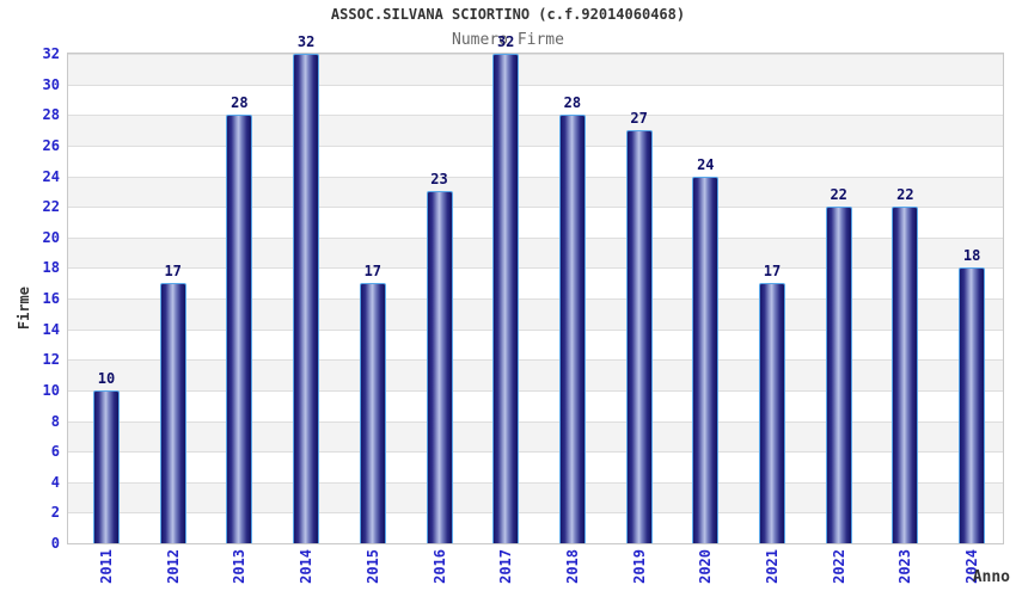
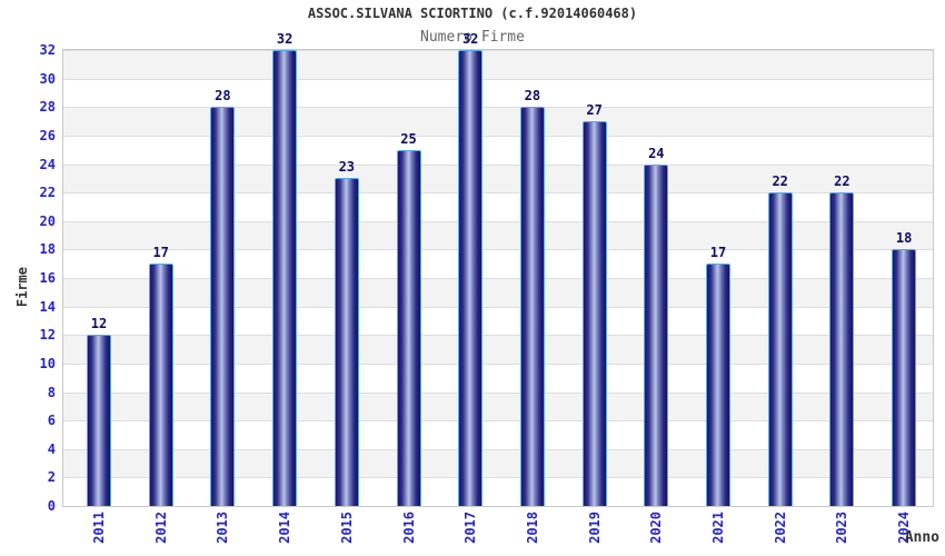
2011: 10 -> 12
2015: 17 -> 23
2016: 23 -> 25
